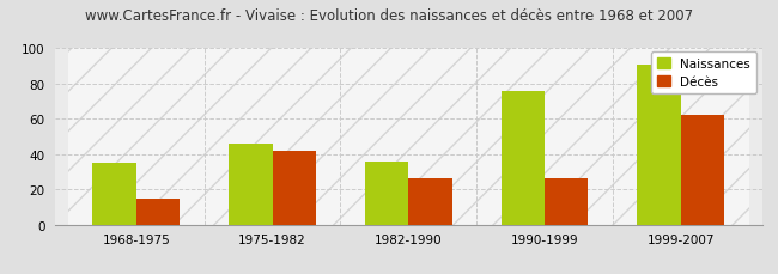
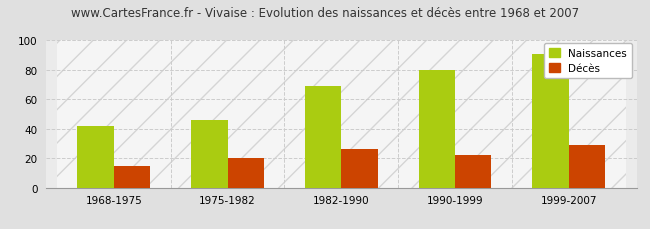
Naissances/1968-1975: 35 -> 42
Décès/1975-1982: 42 -> 20
Naissances/1982-1990: 36 -> 69
Naissances/1990-1999: 76 -> 80
Décès/1990-1999: 26 -> 22
Décès/1999-2007: 62 -> 29
